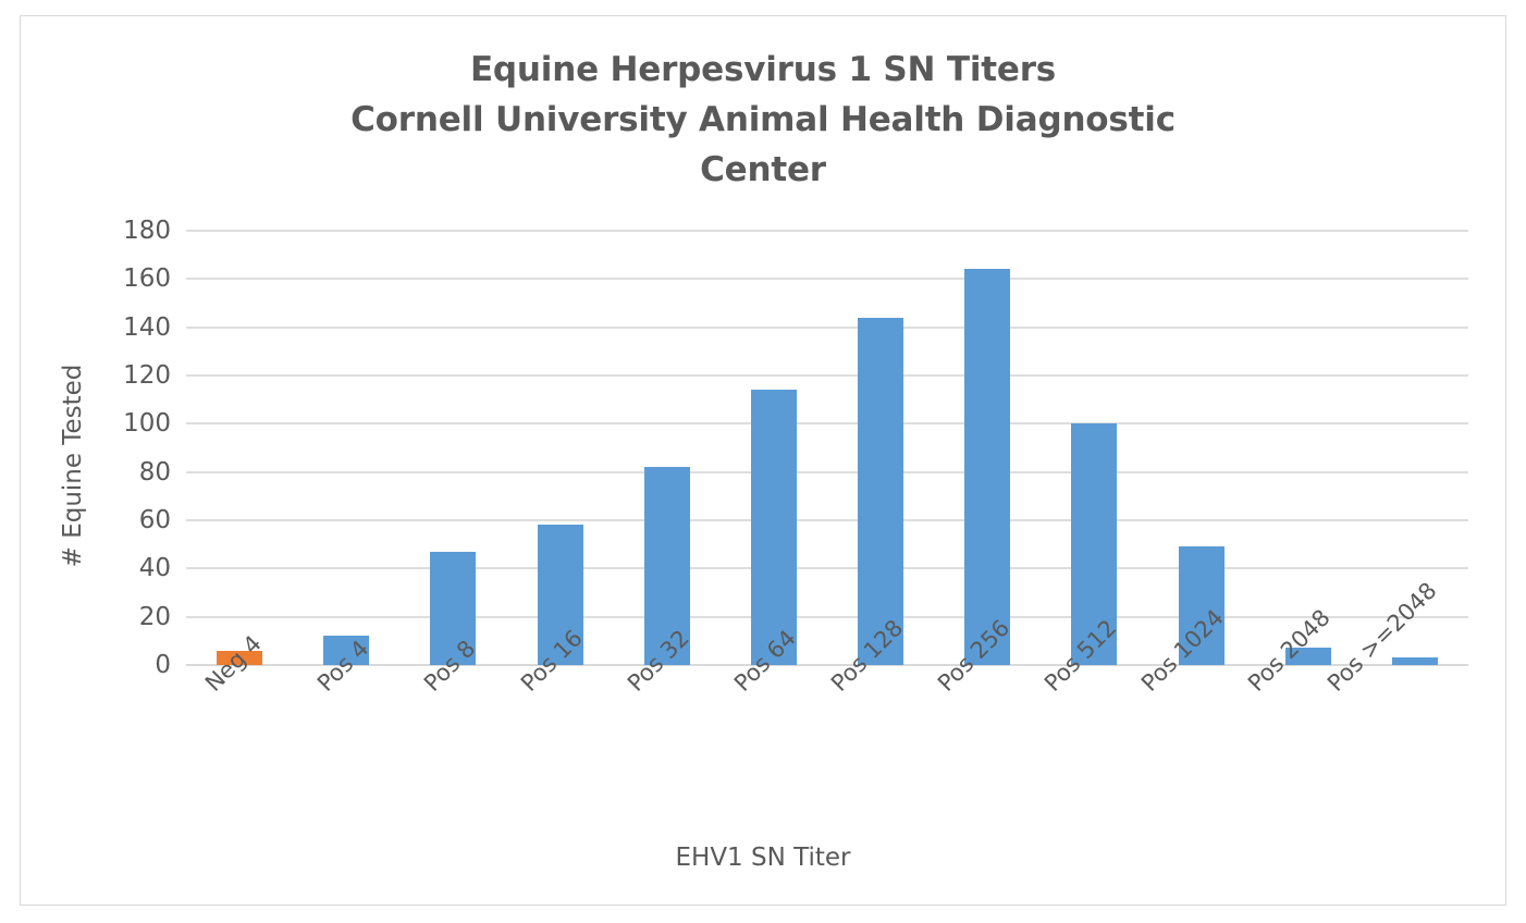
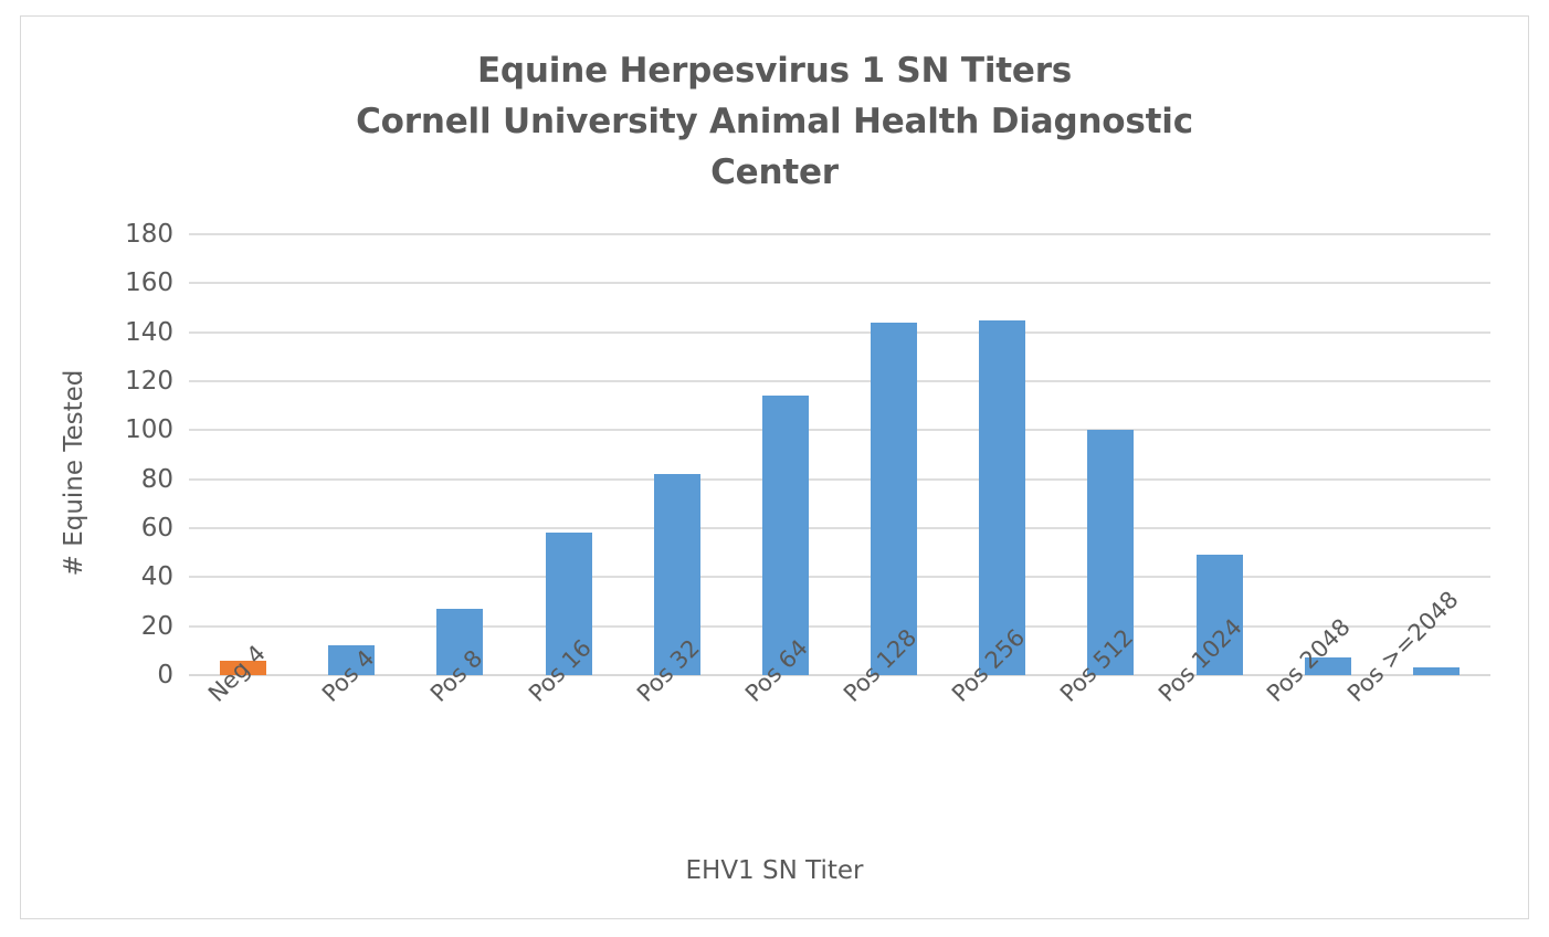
Pos 8: 47 -> 27
Pos 256: 164 -> 145
